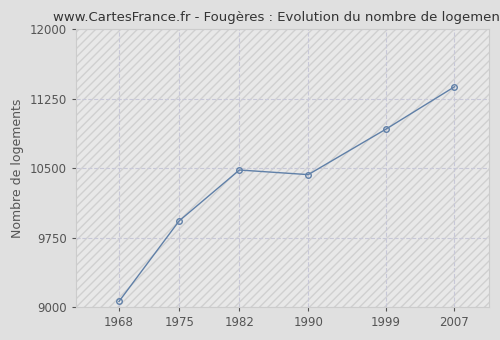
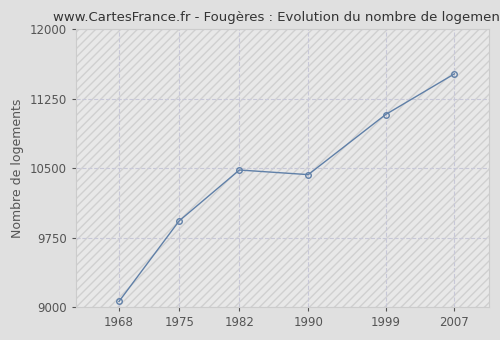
1999: 10920 -> 11080
2007: 11380 -> 11520
